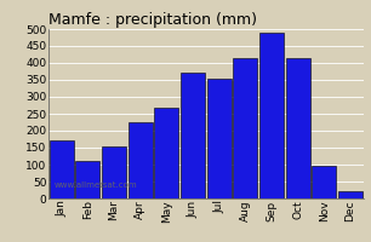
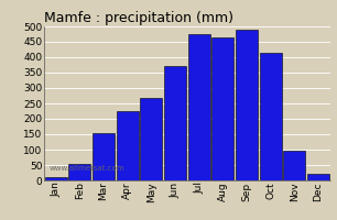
Jan: 170 -> 10
Feb: 110 -> 55
Jul: 355 -> 475
Aug: 415 -> 465
